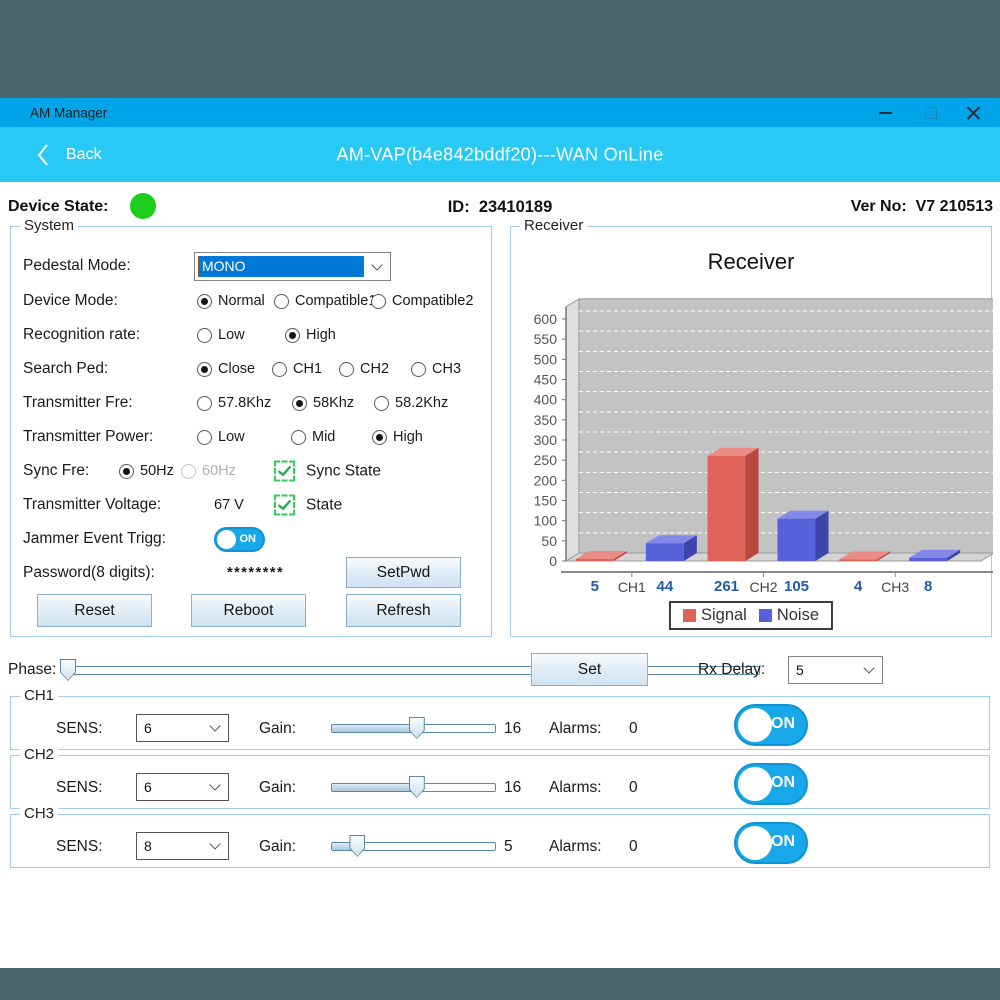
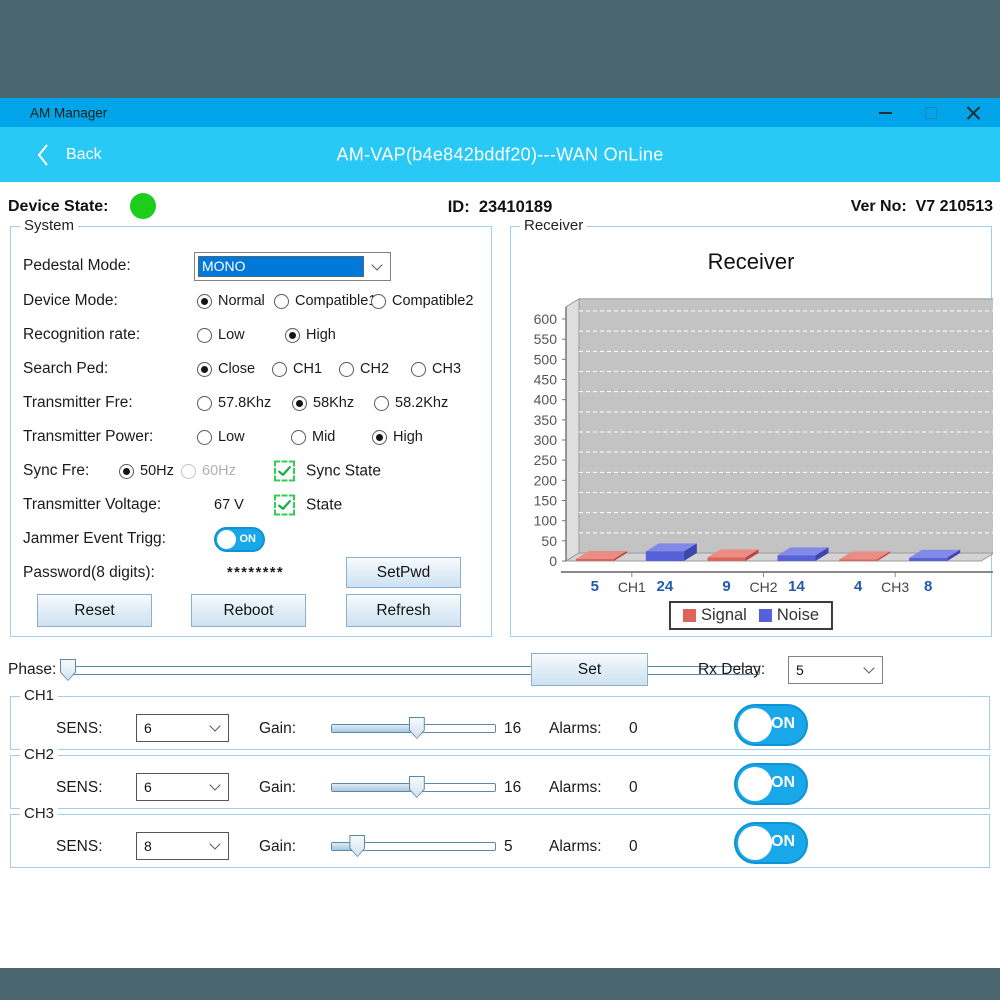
Noise/CH1: 44 -> 24
Signal/CH2: 261 -> 9
Noise/CH2: 105 -> 14
